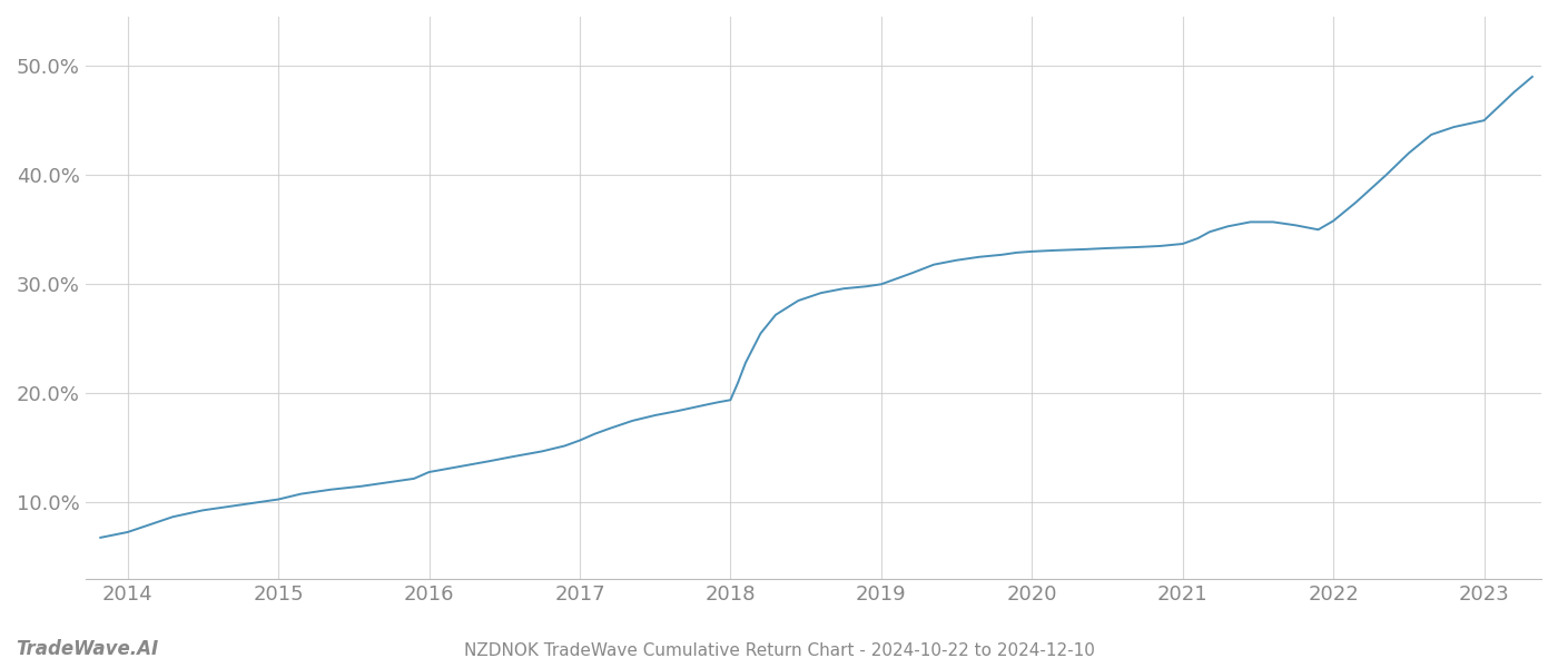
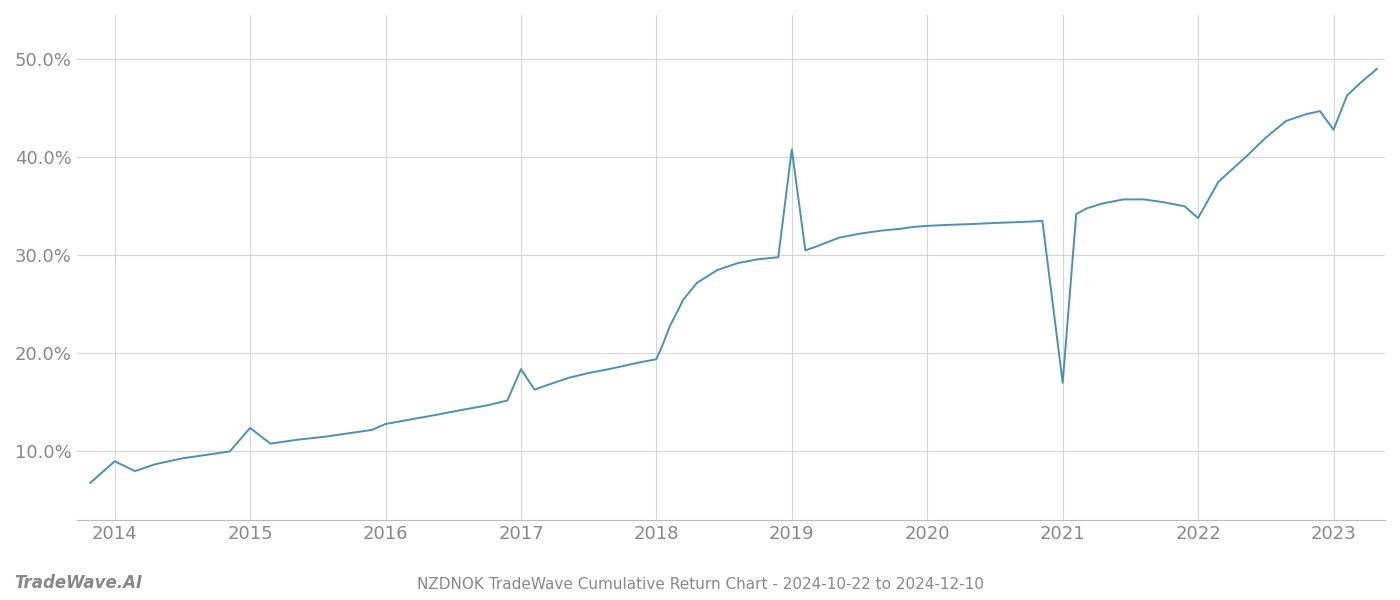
2014: 7.3% -> 9.0%
2015: 10.3% -> 12.4%
2017: 15.7% -> 18.4%
2019: 30.0% -> 40.8%
2021: 33.7% -> 17.0%
2022: 35.8% -> 33.8%
2023: 45.0% -> 42.8%
